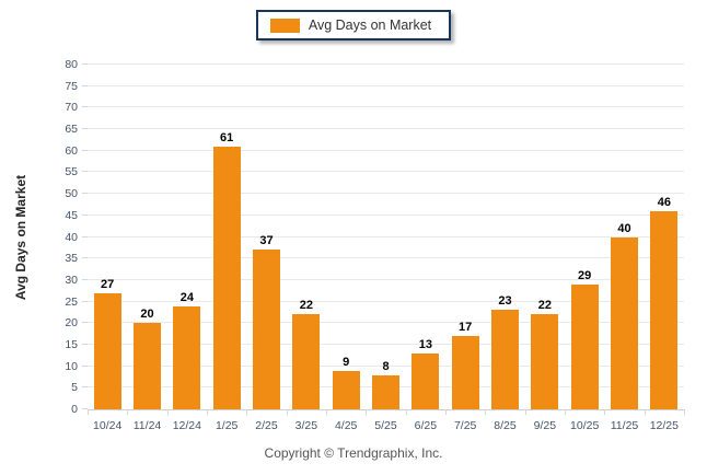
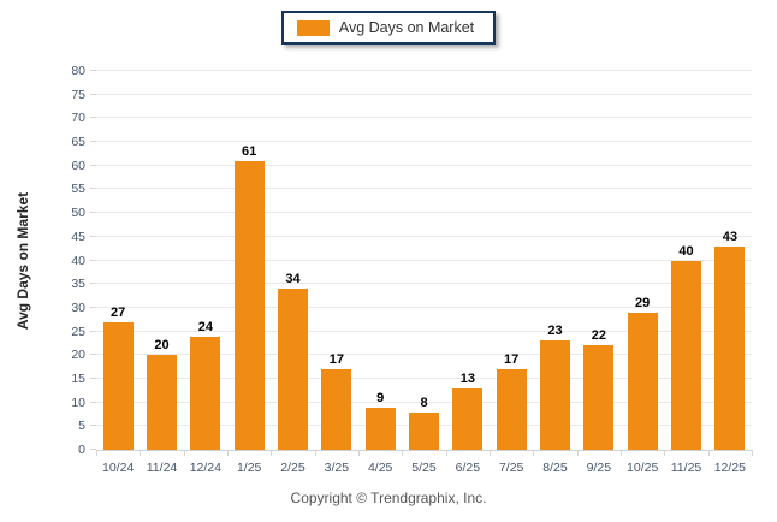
2/25: 37 -> 34
3/25: 22 -> 17
12/25: 46 -> 43
